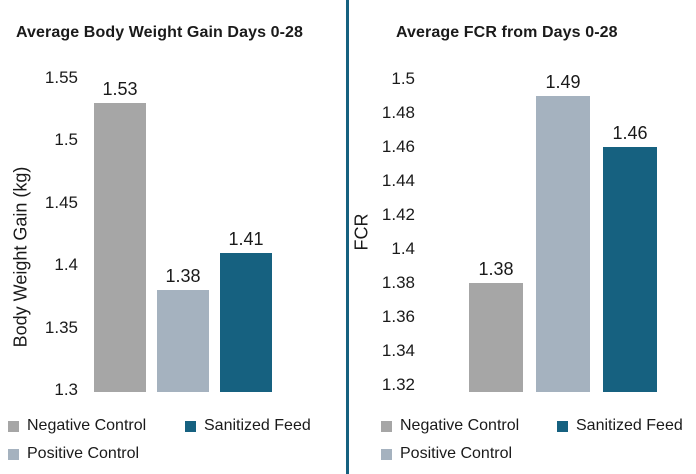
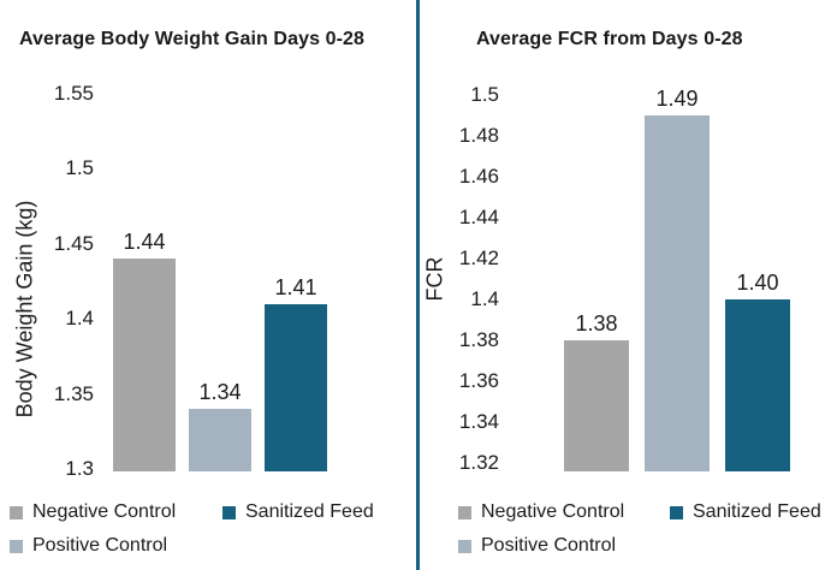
Average Body Weight Gain Days 0-28/Negative Control: 1.53 -> 1.44
Average Body Weight Gain Days 0-28/Positive Control: 1.38 -> 1.34
Average FCR from Days 0-28/Sanitized Feed: 1.46 -> 1.40
